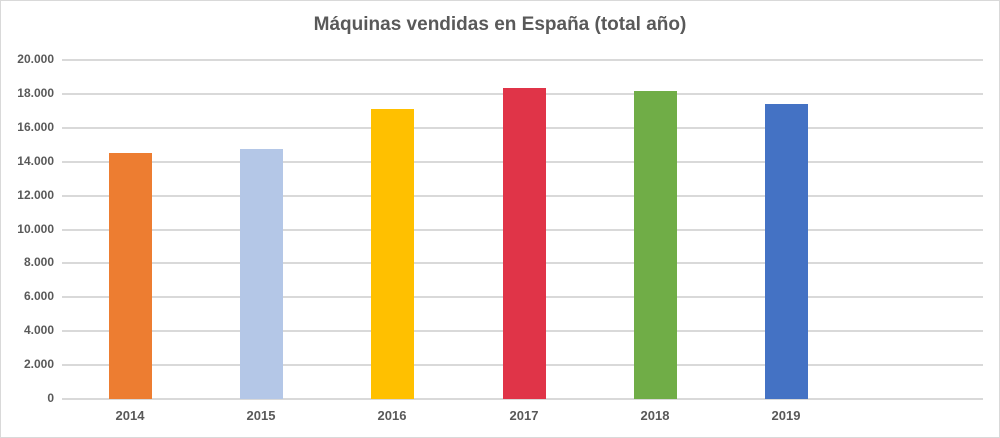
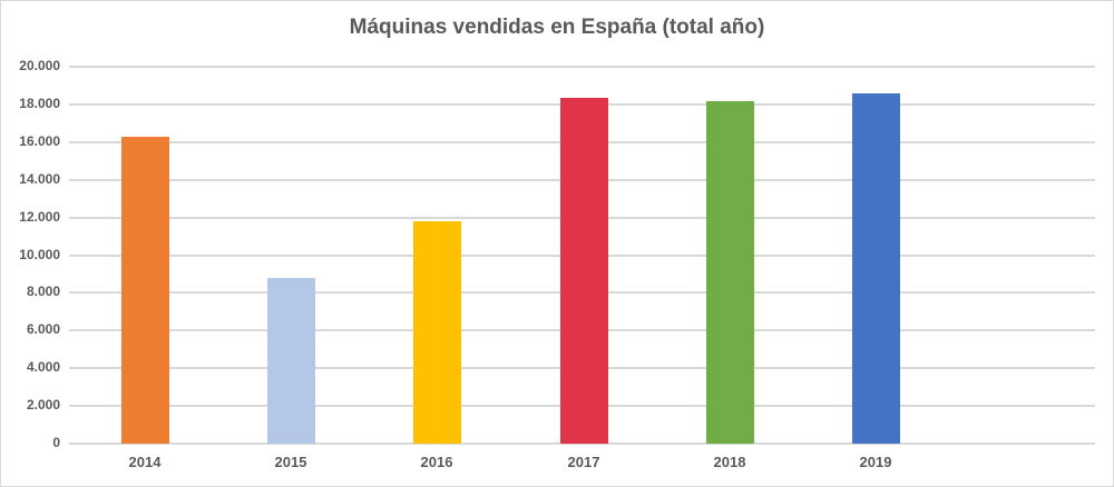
2014: 14500 -> 16300
2015: 14800 -> 8800
2016: 17100 -> 11800
2019: 17400 -> 18600
